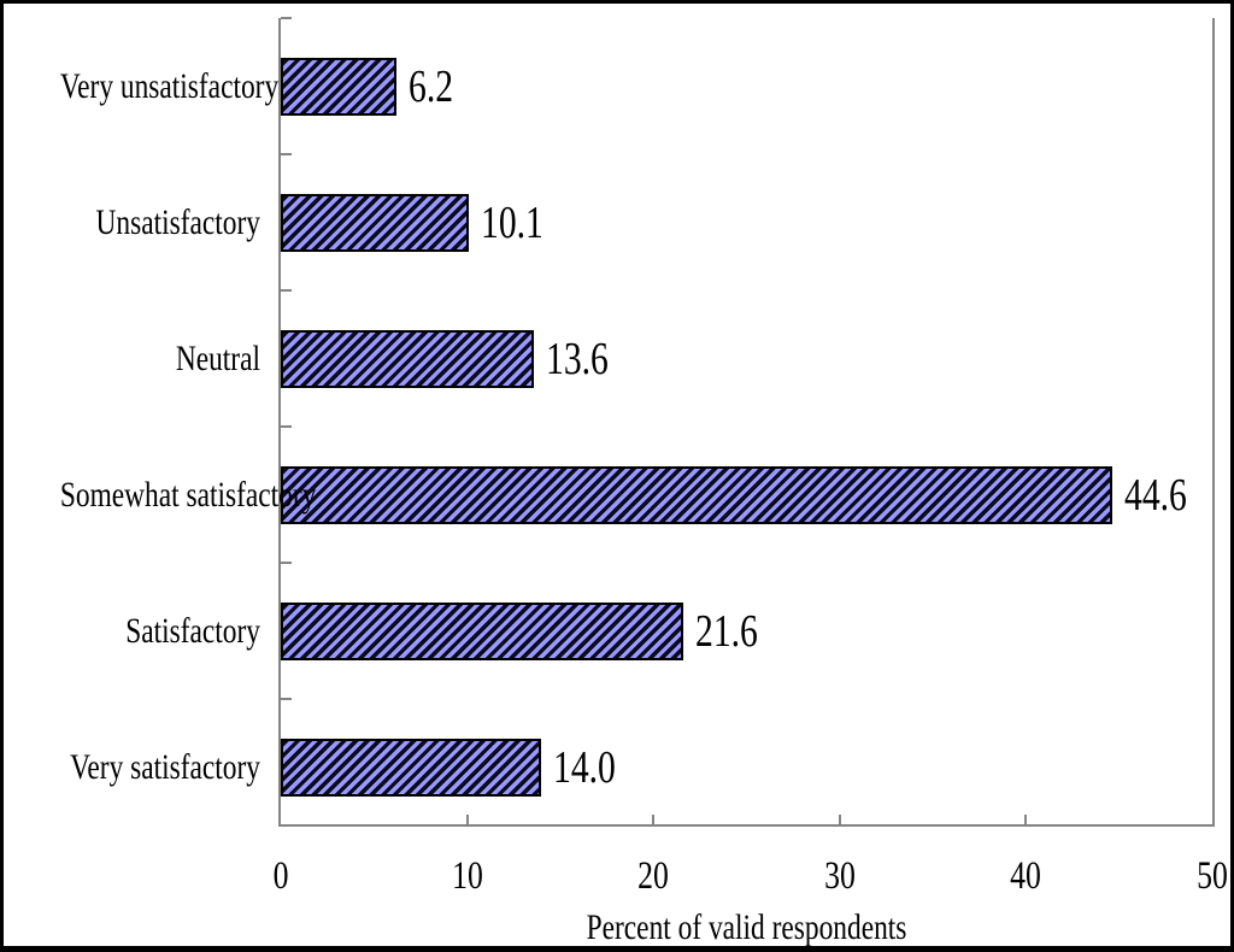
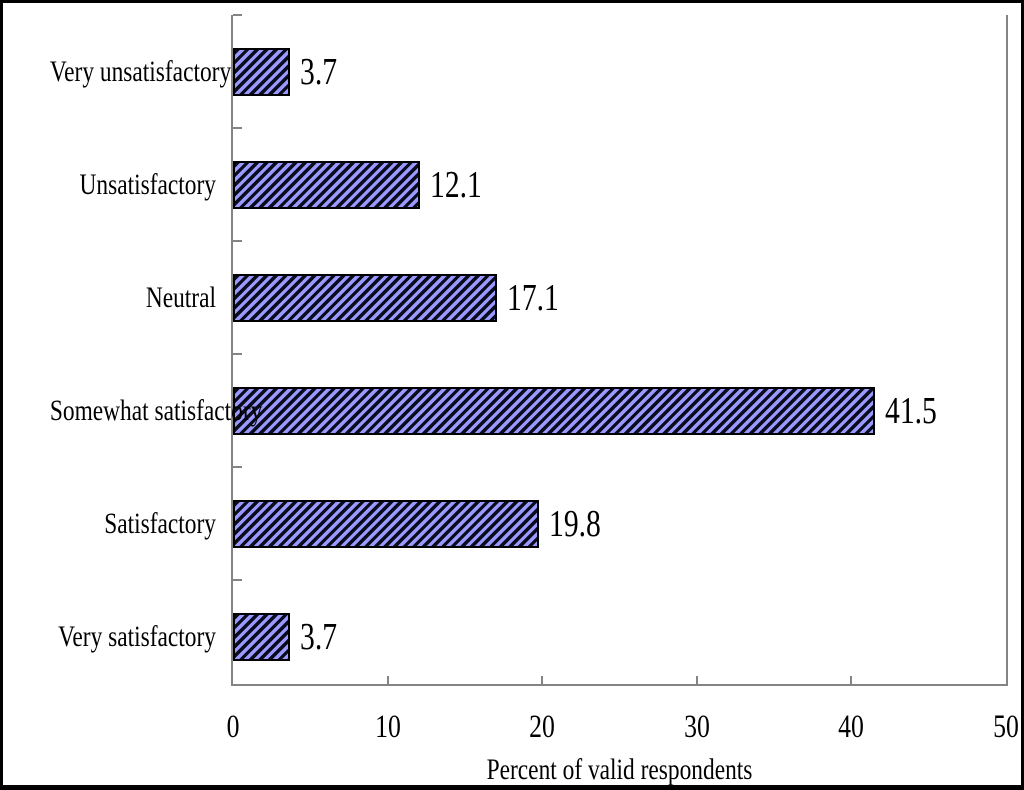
Very unsatisfactory: 6.2 -> 3.7
Unsatisfactory: 10.1 -> 12.1
Neutral: 13.6 -> 17.1
Somewhat satisfactory: 44.6 -> 41.5
Satisfactory: 21.6 -> 19.8
Very satisfactory: 14.0 -> 3.7
